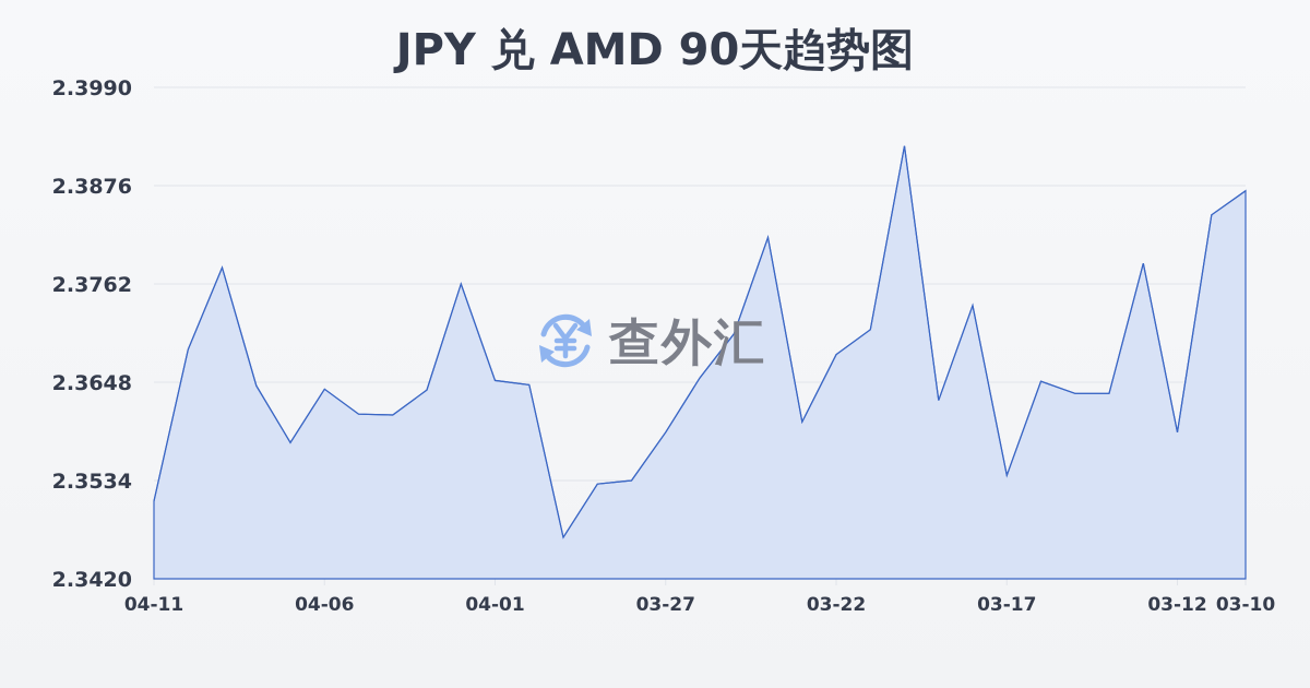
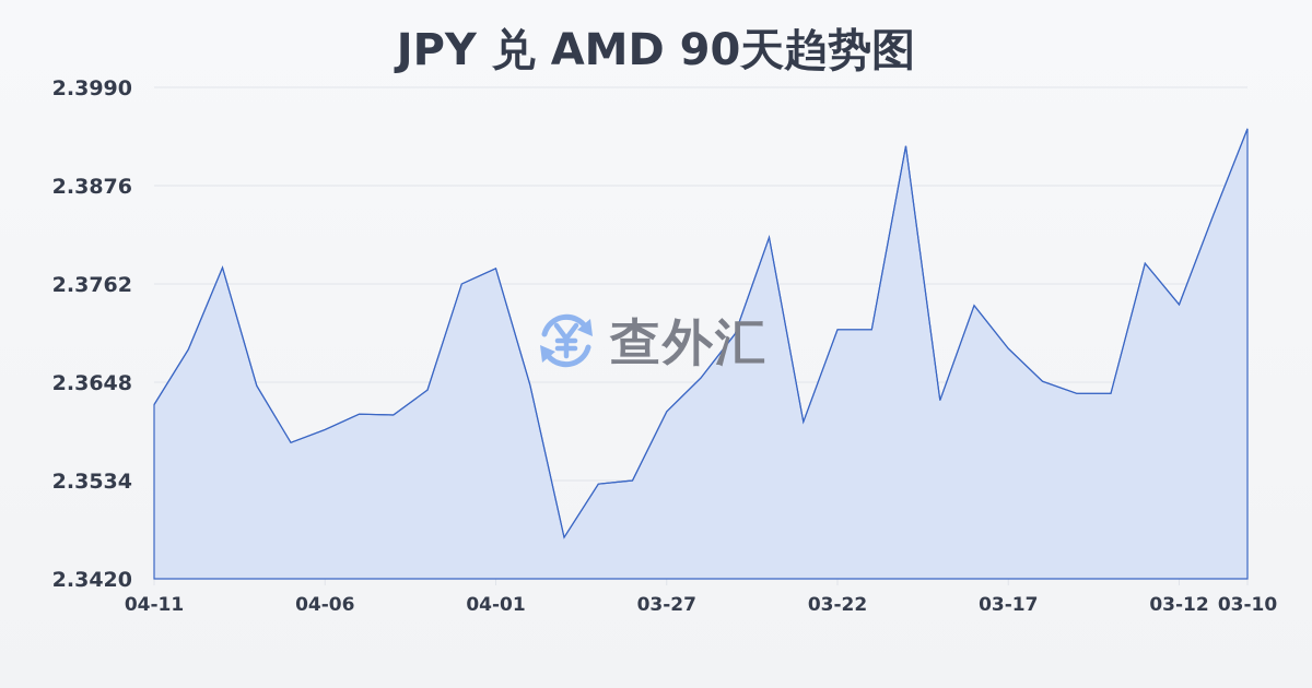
04-11: 2.351 -> 2.362
04-06: 2.364 -> 2.359
04-01: 2.365 -> 2.378
03-27: 2.359 -> 2.361
03-22: 2.368 -> 2.371
03-17: 2.354 -> 2.369
03-12: 2.359 -> 2.374
03-10: 2.387 -> 2.394
